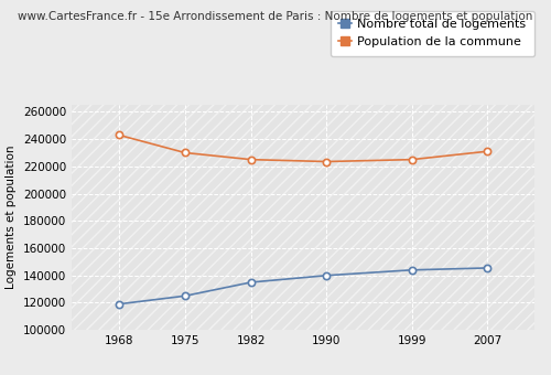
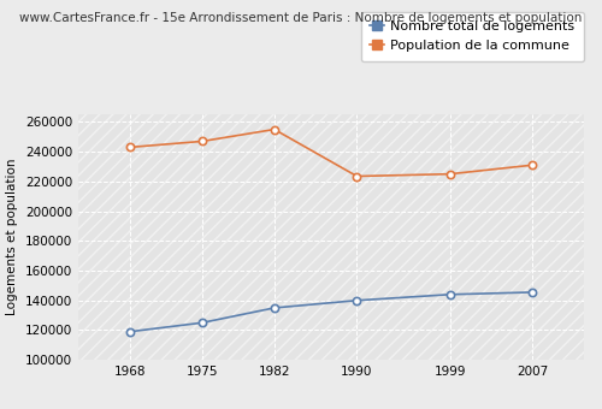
Population de la commune/1975: 230000 -> 247000
Population de la commune/1982: 225000 -> 255000
